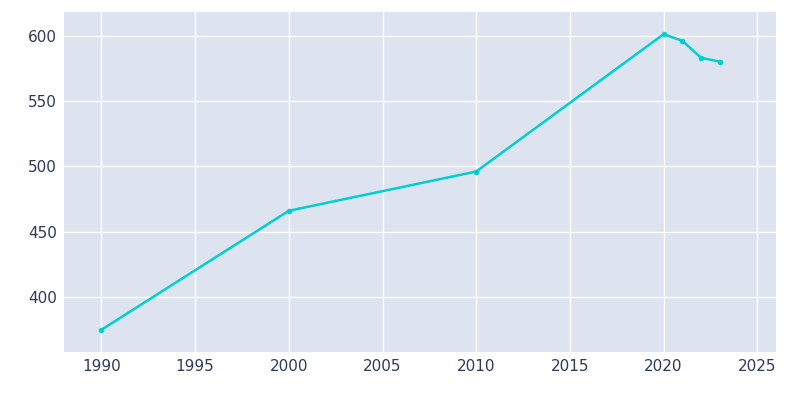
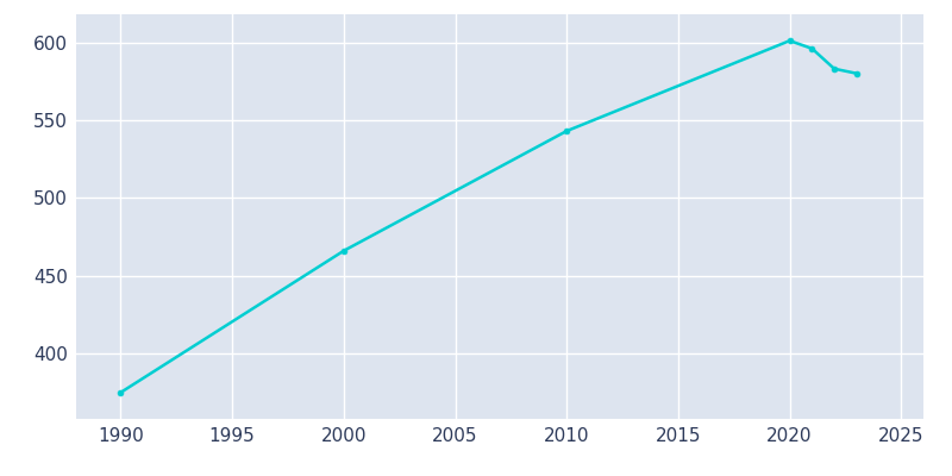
2010: 496 -> 543
